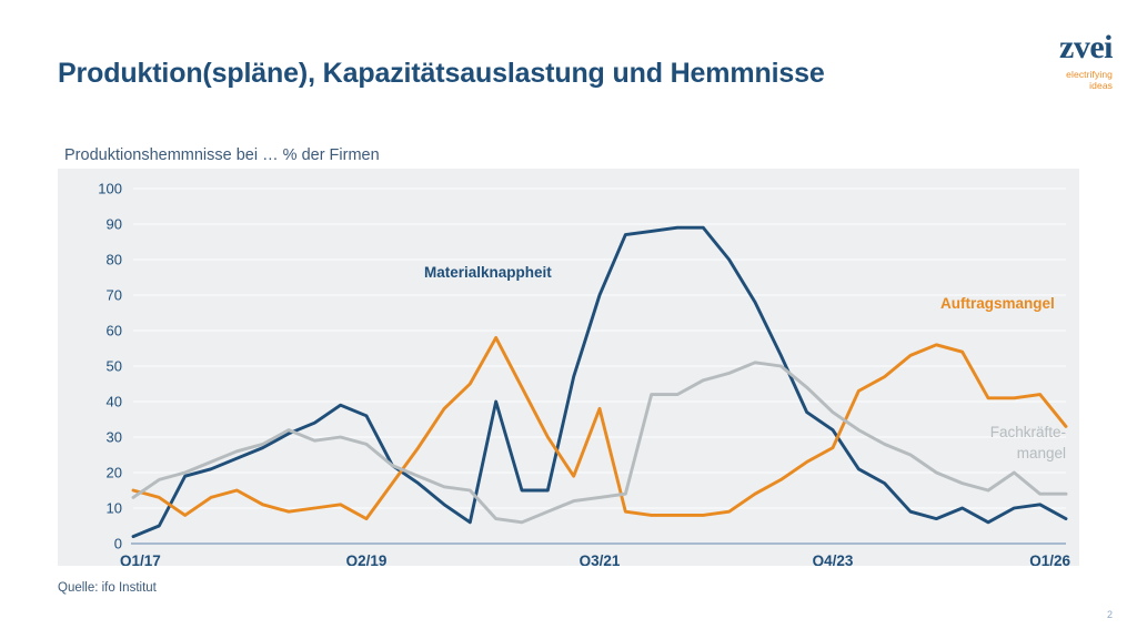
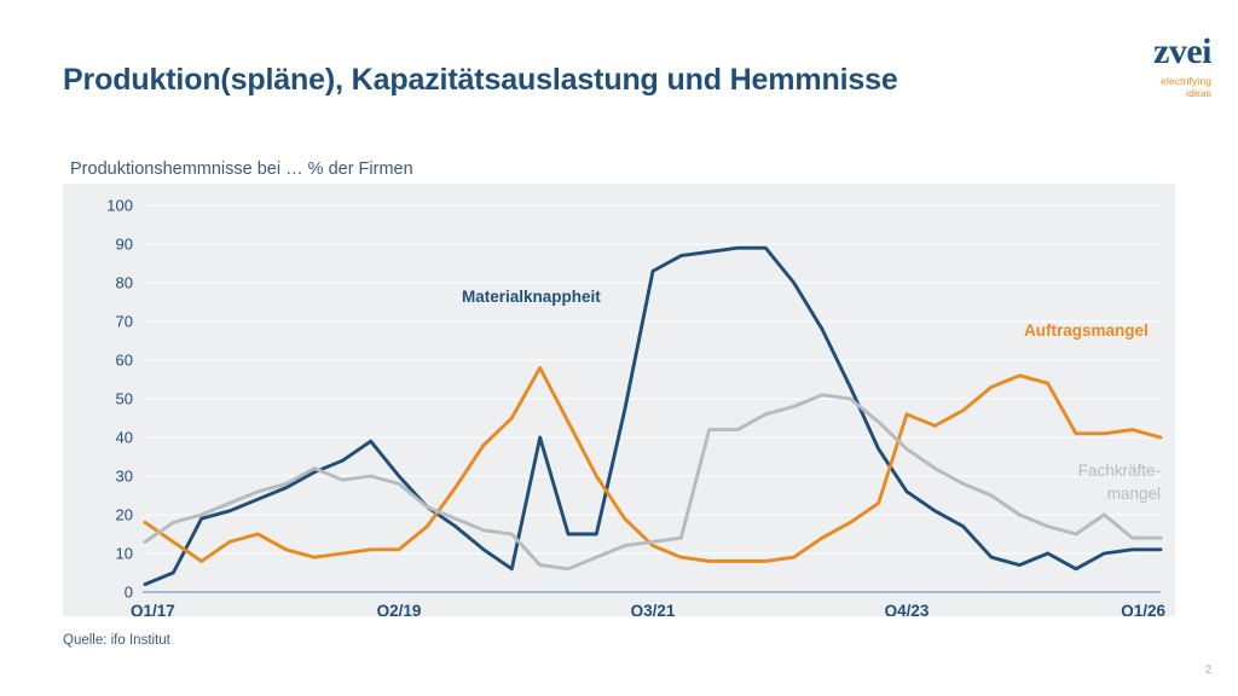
Auftragsmangel/Q1/17: 15 -> 18
Materialknappheit/Q2/19: 36 -> 30
Auftragsmangel/Q2/19: 7 -> 11
Materialknappheit/Q3/21: 70 -> 83
Auftragsmangel/Q3/21: 38 -> 12
Materialknappheit/Q4/23: 32 -> 26
Auftragsmangel/Q4/23: 27 -> 46
Materialknappheit/Q1/26: 7 -> 11
Auftragsmangel/Q1/26: 33 -> 40
